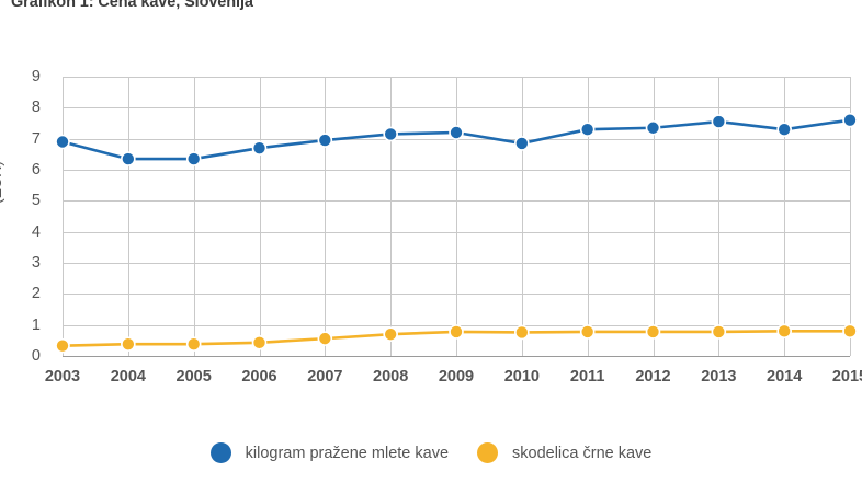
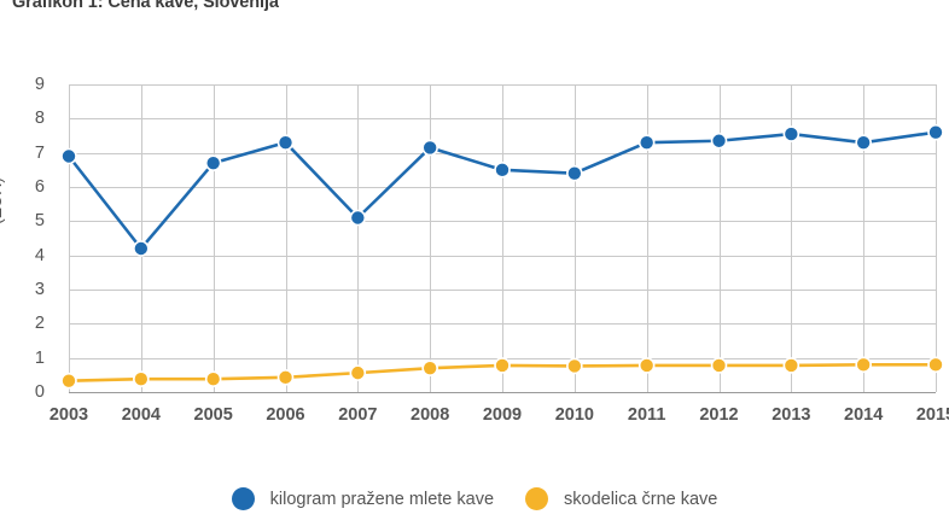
kilogram pražene mlete kave/2004: 6.3 -> 4.2
kilogram pražene mlete kave/2005: 6.3 -> 6.7
kilogram pražene mlete kave/2006: 6.7 -> 7.3
kilogram pražene mlete kave/2007: 7.0 -> 5.1
kilogram pražene mlete kave/2009: 7.2 -> 6.5
kilogram pražene mlete kave/2010: 6.8 -> 6.4
